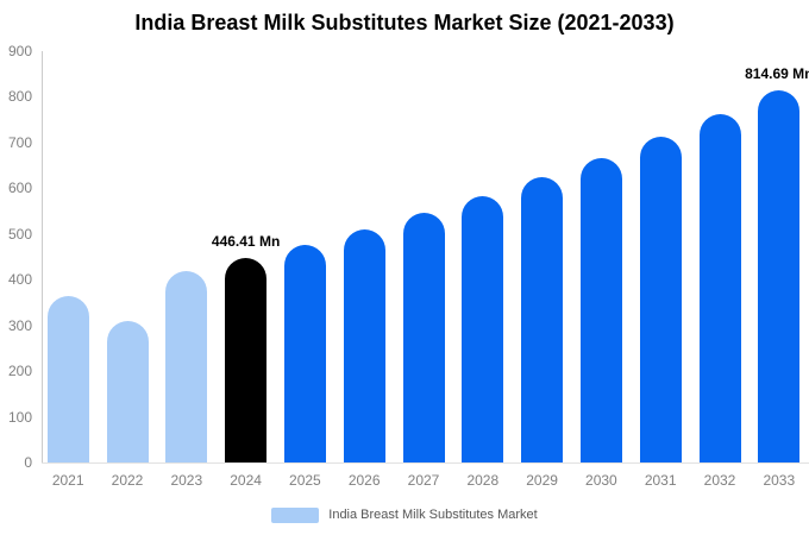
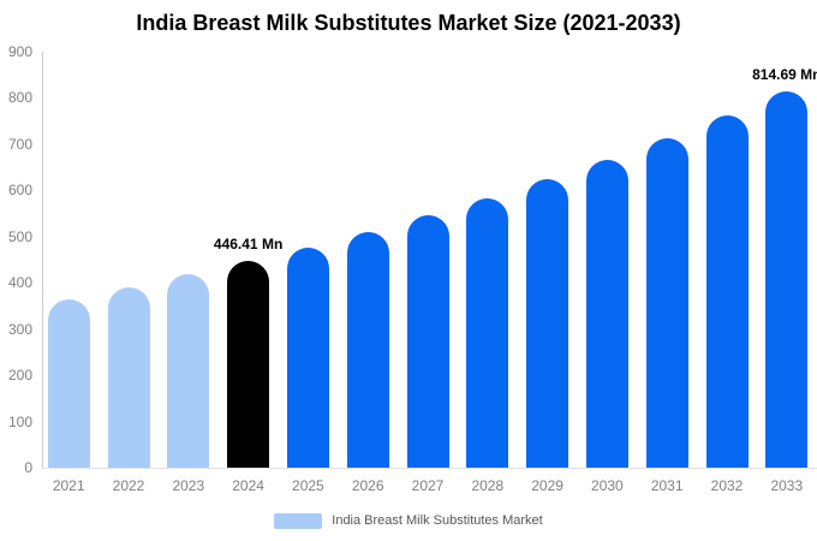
2022: 310 -> 390
